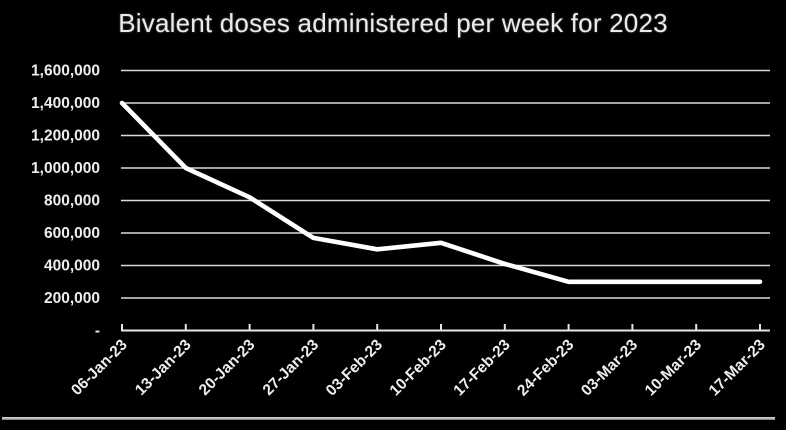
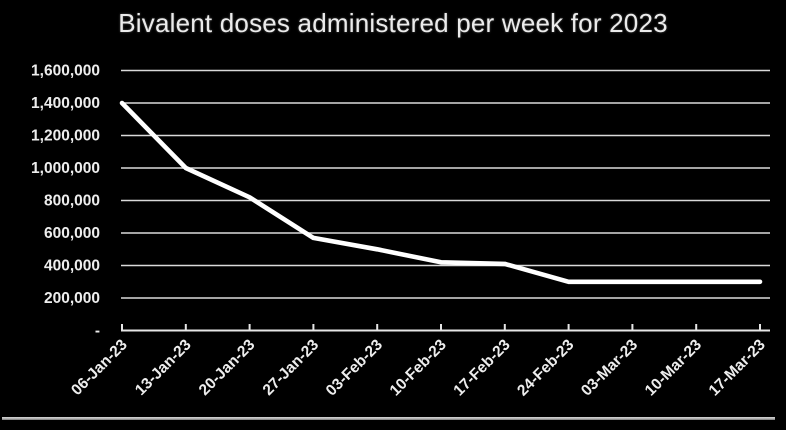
10-Feb-23: 540000 -> 420000
